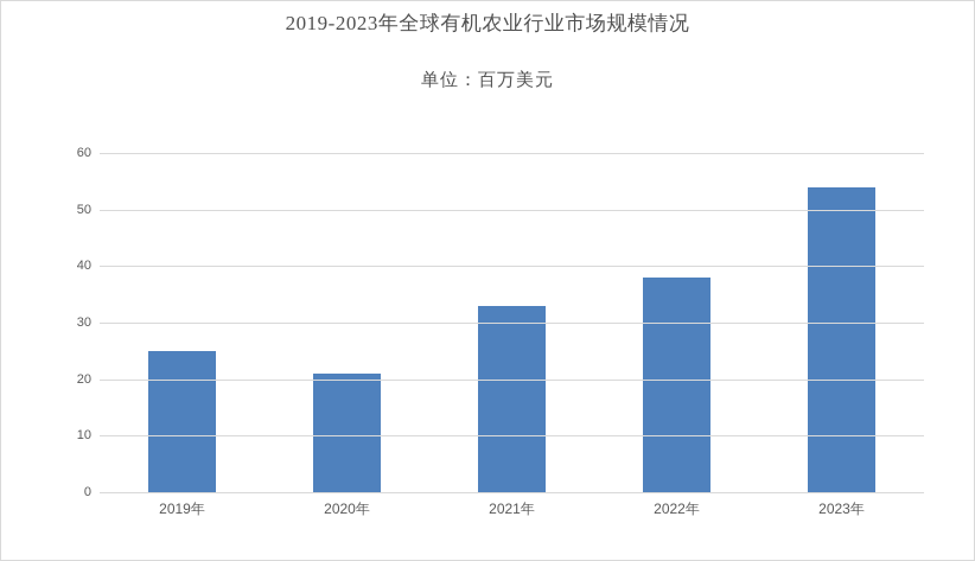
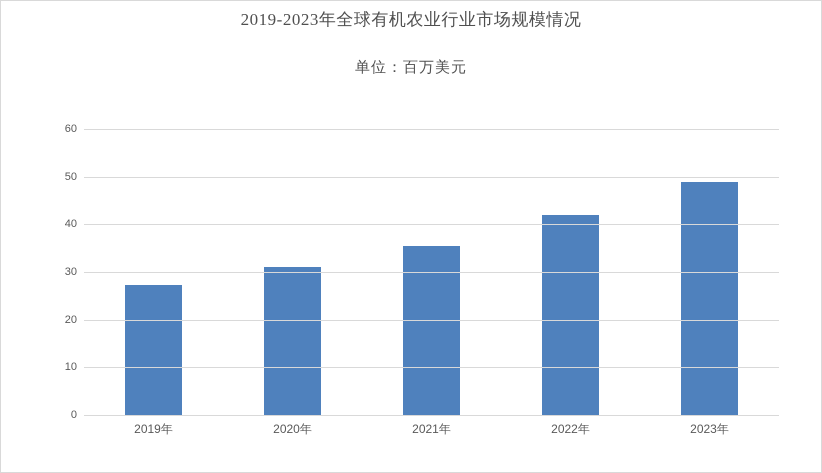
2019年: 25 -> 27
2020年: 21 -> 31
2021年: 33 -> 36
2022年: 38 -> 42
2023年: 54 -> 49
